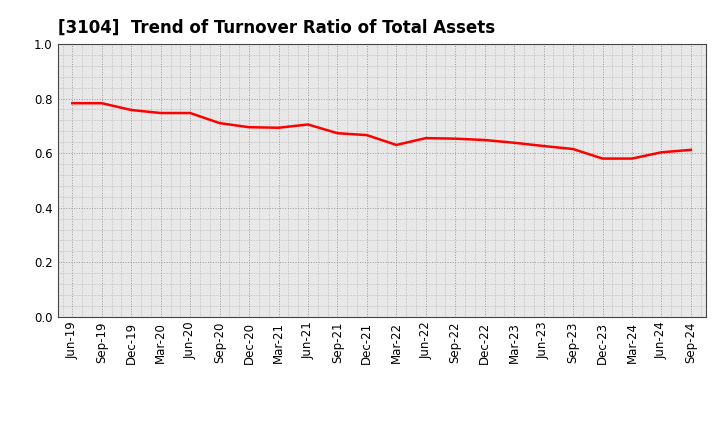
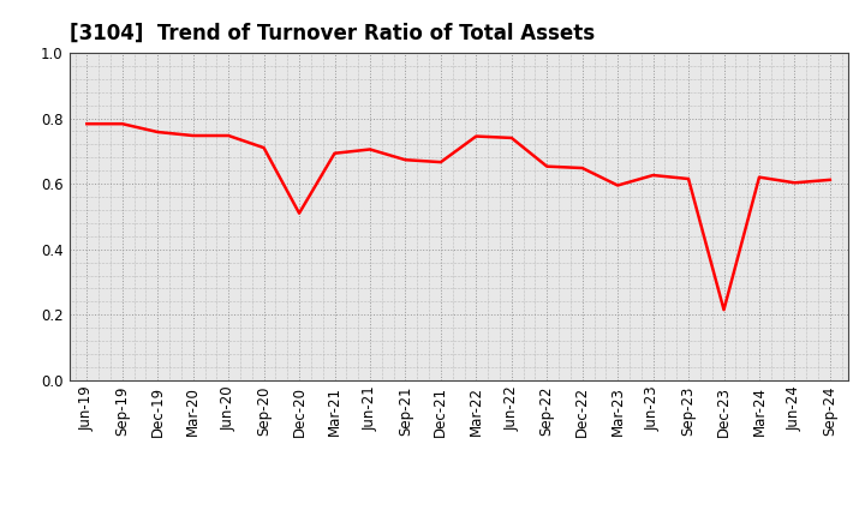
Dec-20: 0.695 -> 0.510
Mar-22: 0.630 -> 0.745
Jun-22: 0.655 -> 0.740
Mar-23: 0.638 -> 0.595
Dec-23: 0.580 -> 0.215
Mar-24: 0.580 -> 0.620
